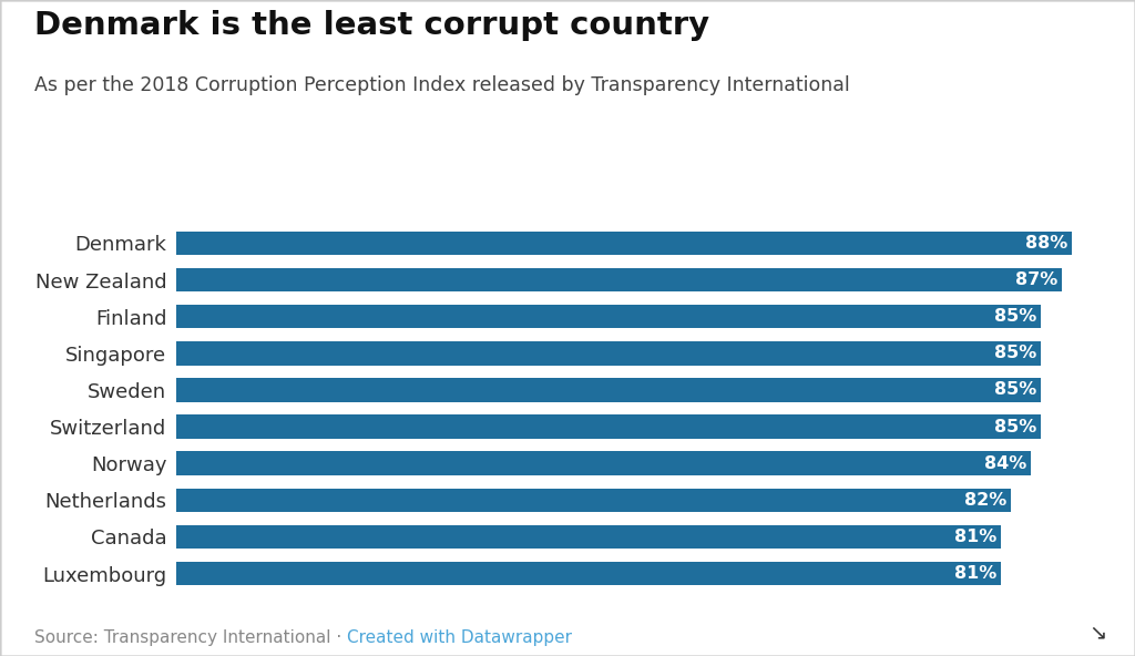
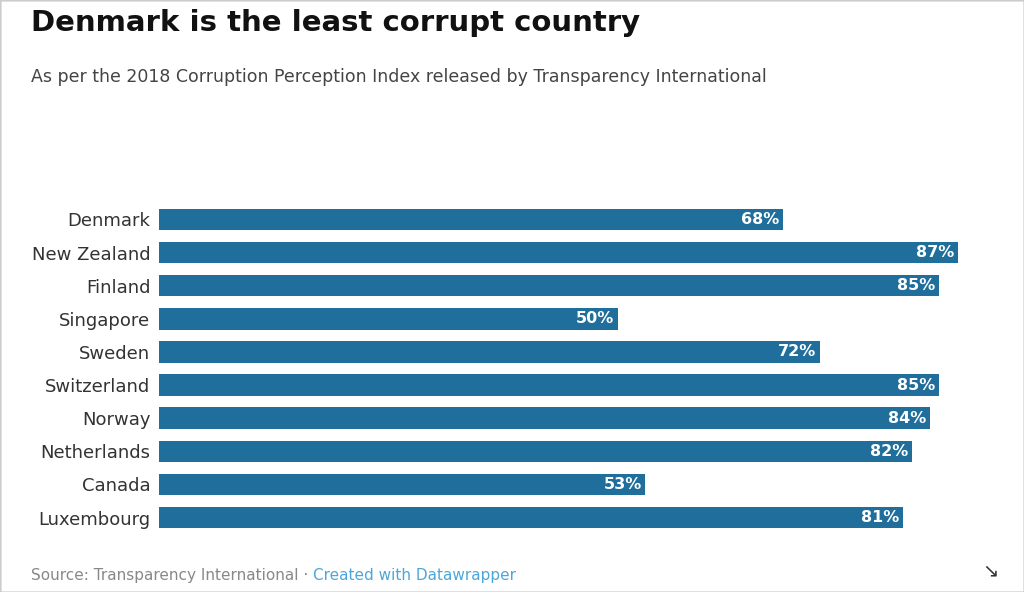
Denmark: 88% -> 68%
Singapore: 85% -> 50%
Sweden: 85% -> 72%
Canada: 81% -> 53%
